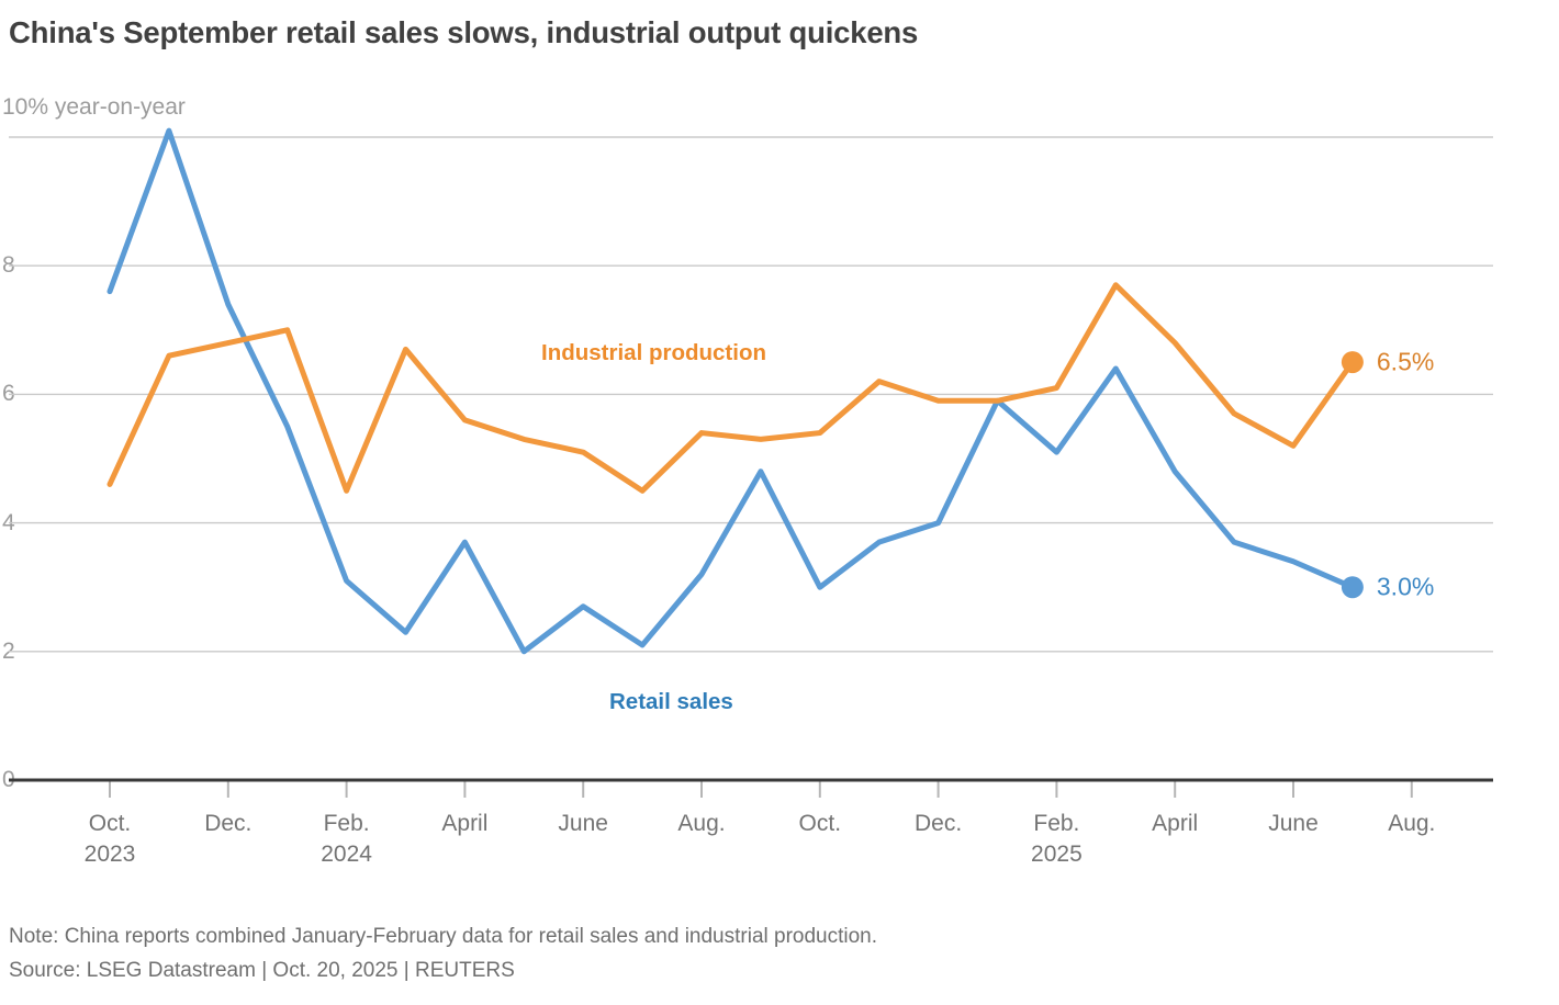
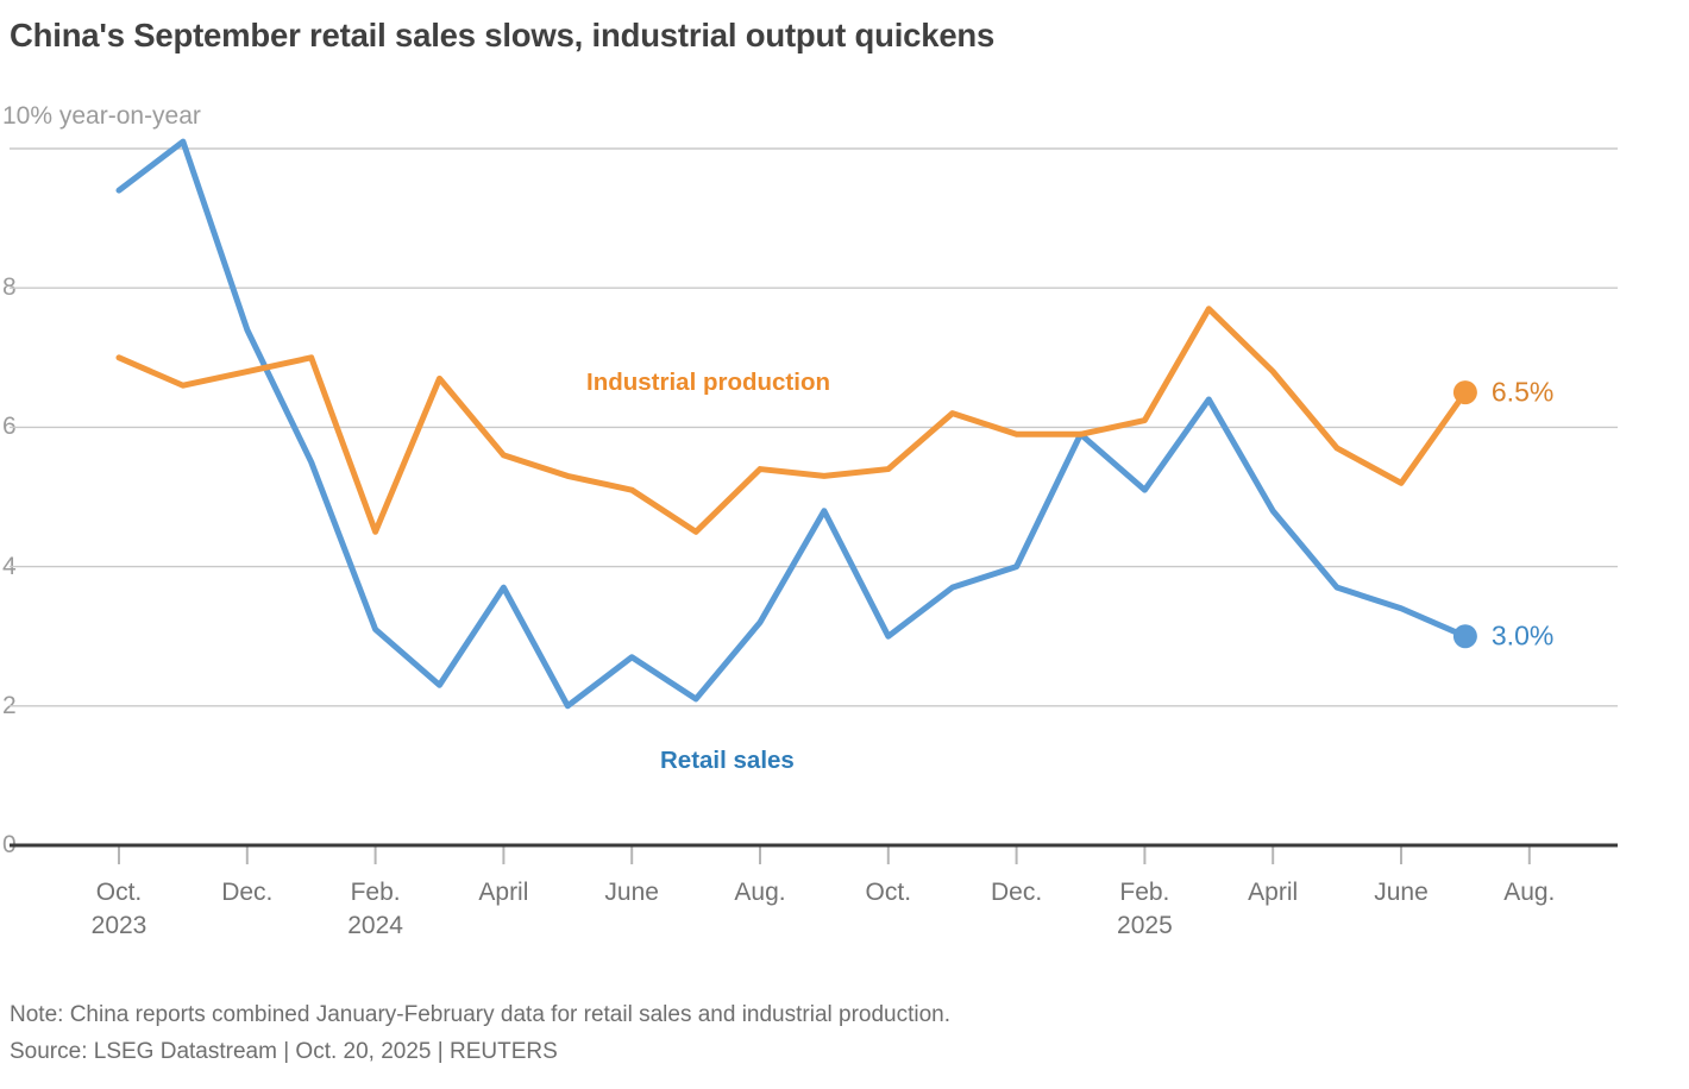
Retail sales/Oct. 2023: 7.6 -> 9.4
Industrial production/Oct. 2023: 4.6 -> 7.0
